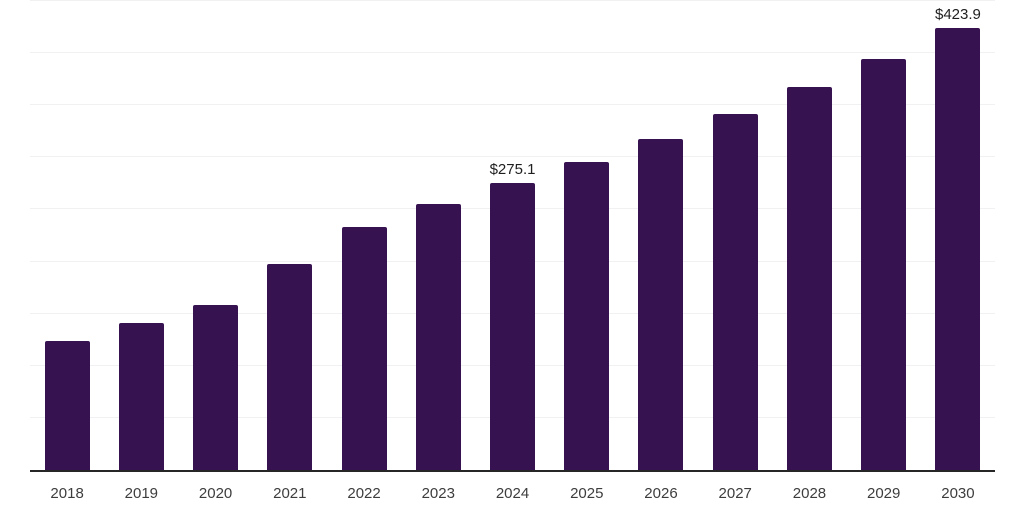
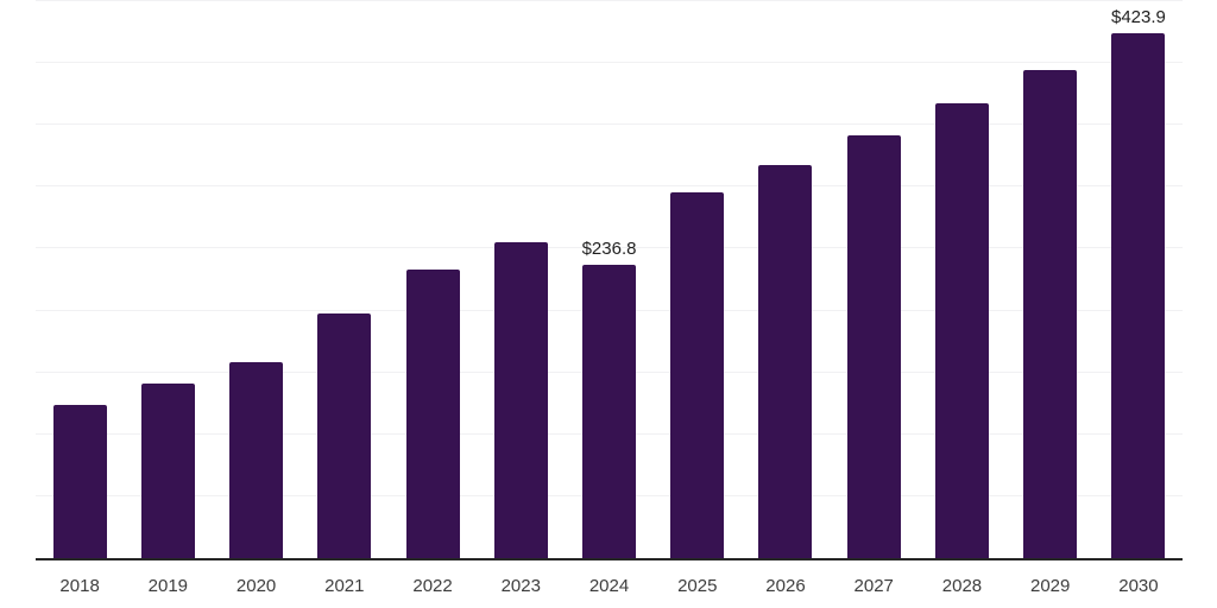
2024: $275.1 -> $236.8
